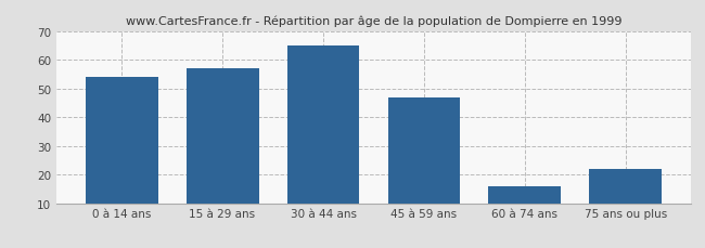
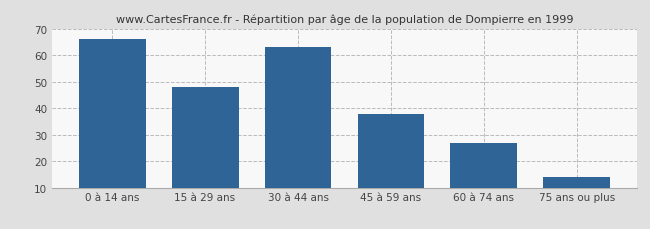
0 à 14 ans: 54 -> 66
15 à 29 ans: 57 -> 48
30 à 44 ans: 65 -> 63
45 à 59 ans: 47 -> 38
60 à 74 ans: 16 -> 27
75 ans ou plus: 22 -> 14
